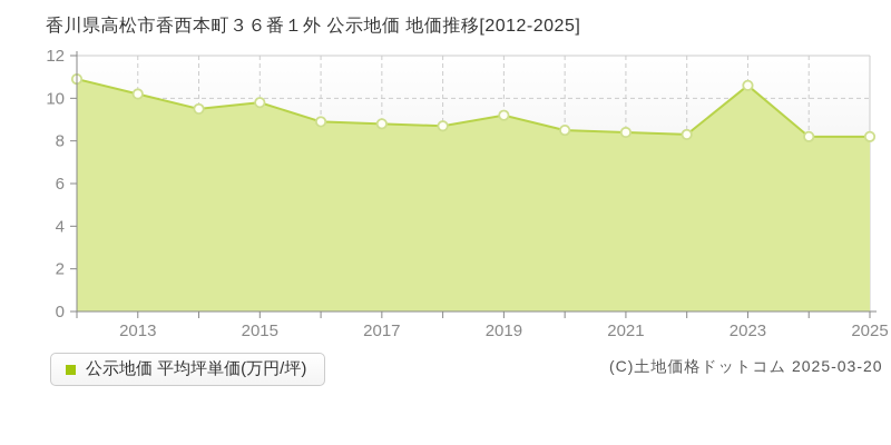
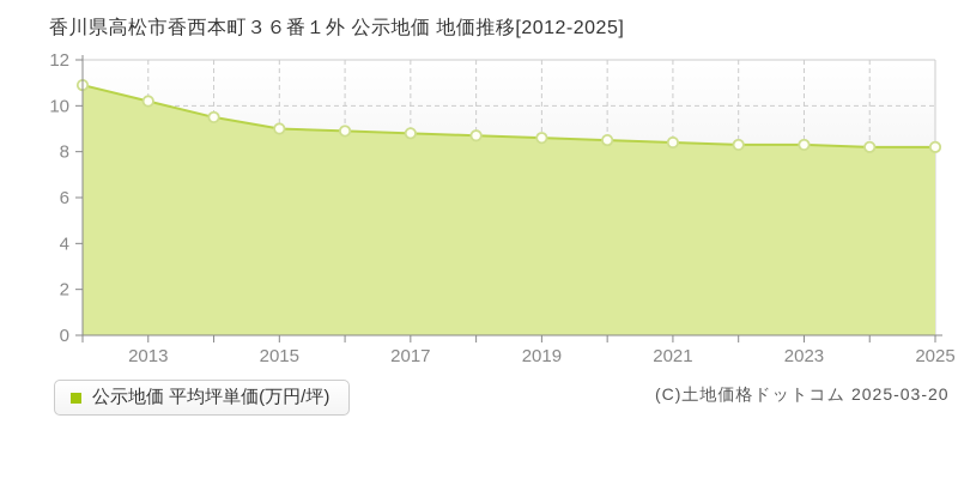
2015: 9.8 -> 9.0
2019: 9.2 -> 8.6
2023: 10.6 -> 8.3
